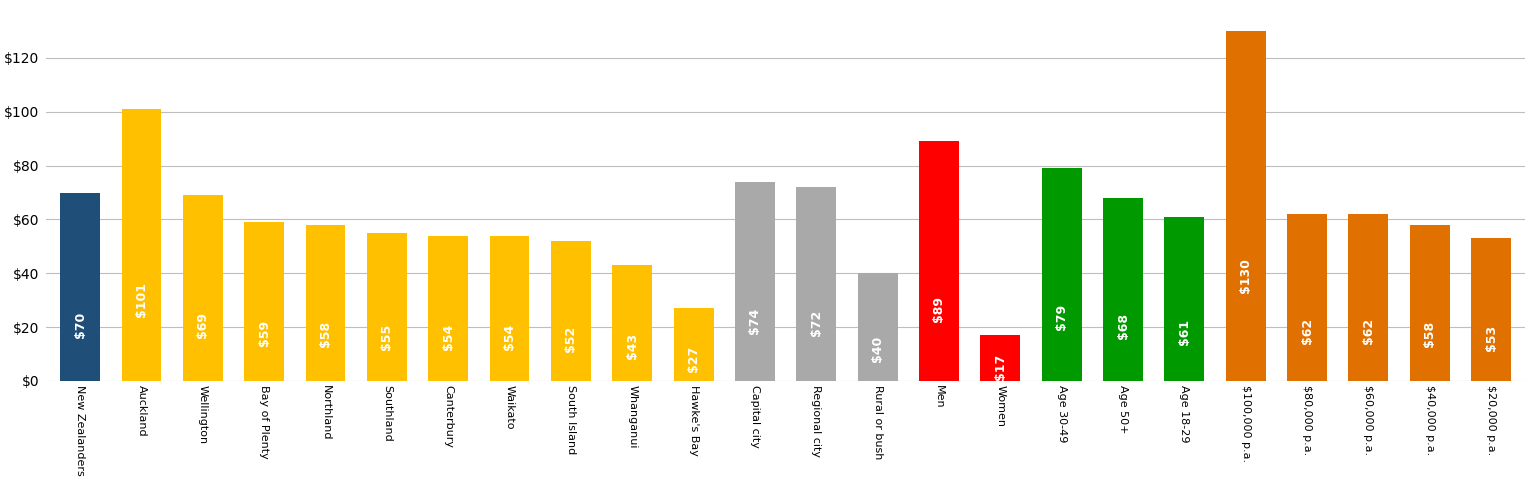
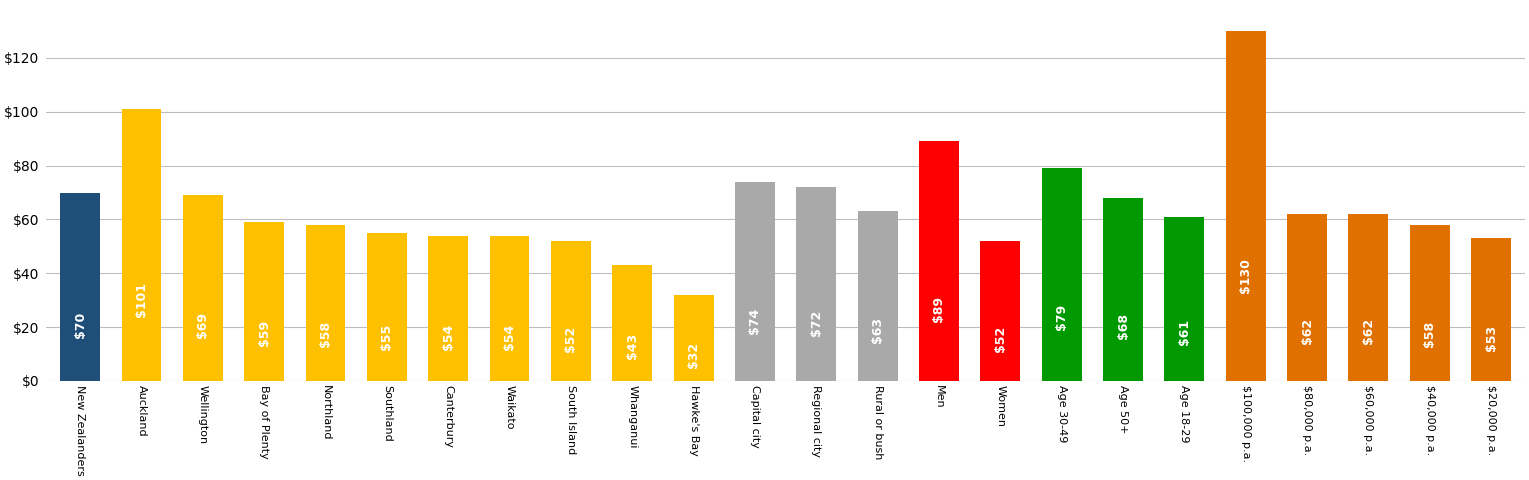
Hawke's Bay: $27 -> $32
Rural or bush: $40 -> $63
Women: $17 -> $52
